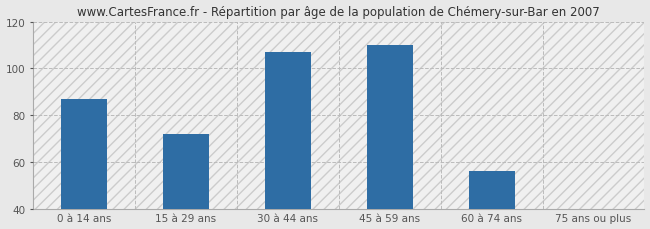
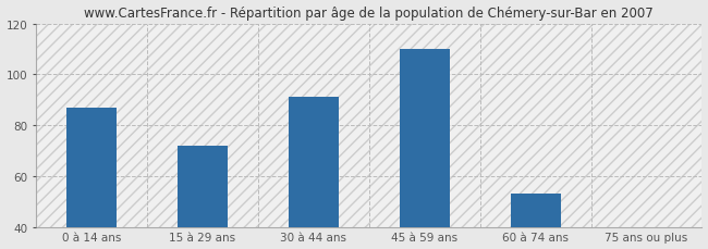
30 à 44 ans: 107 -> 91
60 à 74 ans: 56 -> 53
